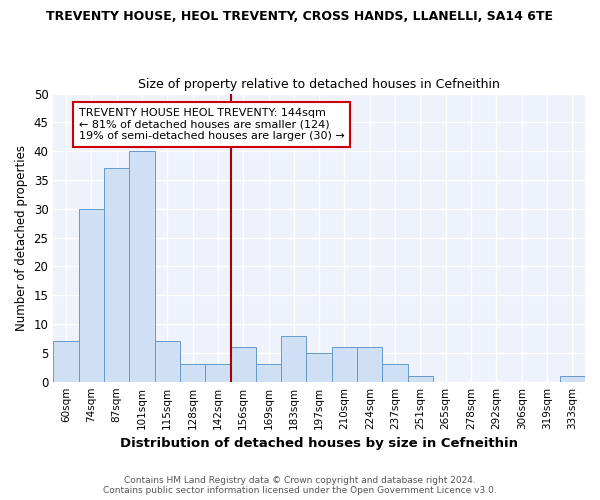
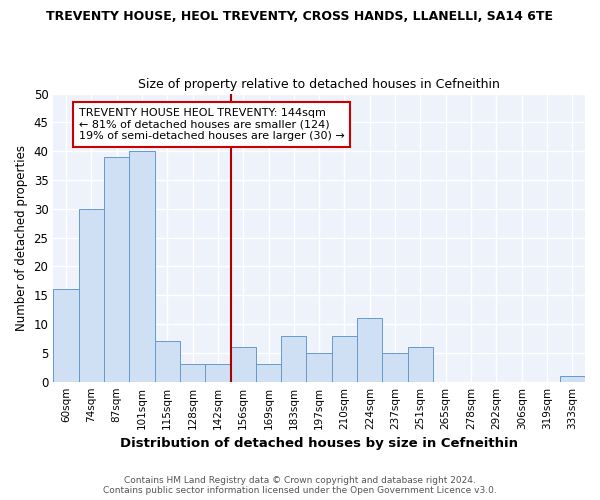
60sqm: 7 -> 16
87sqm: 37 -> 39
210sqm: 6 -> 8
224sqm: 6 -> 11
237sqm: 3 -> 5
251sqm: 1 -> 6
